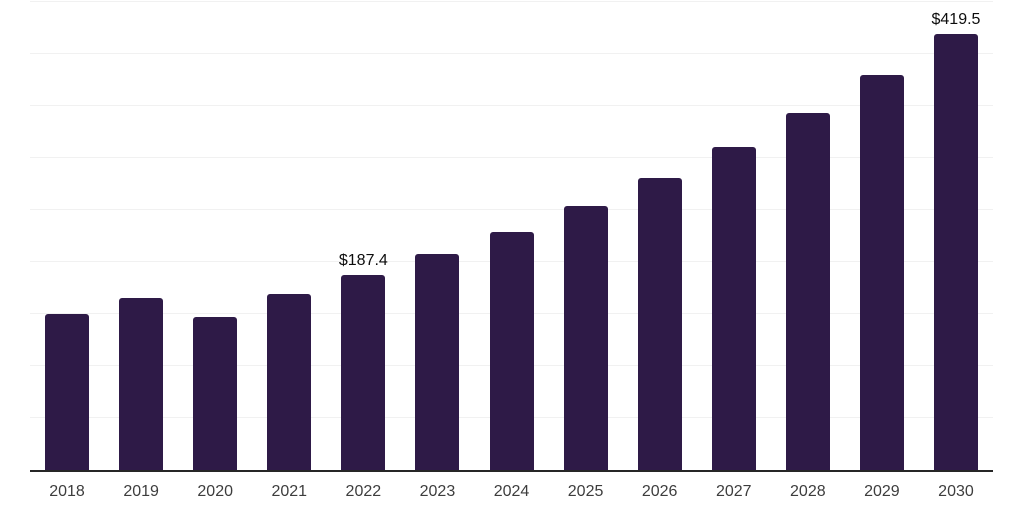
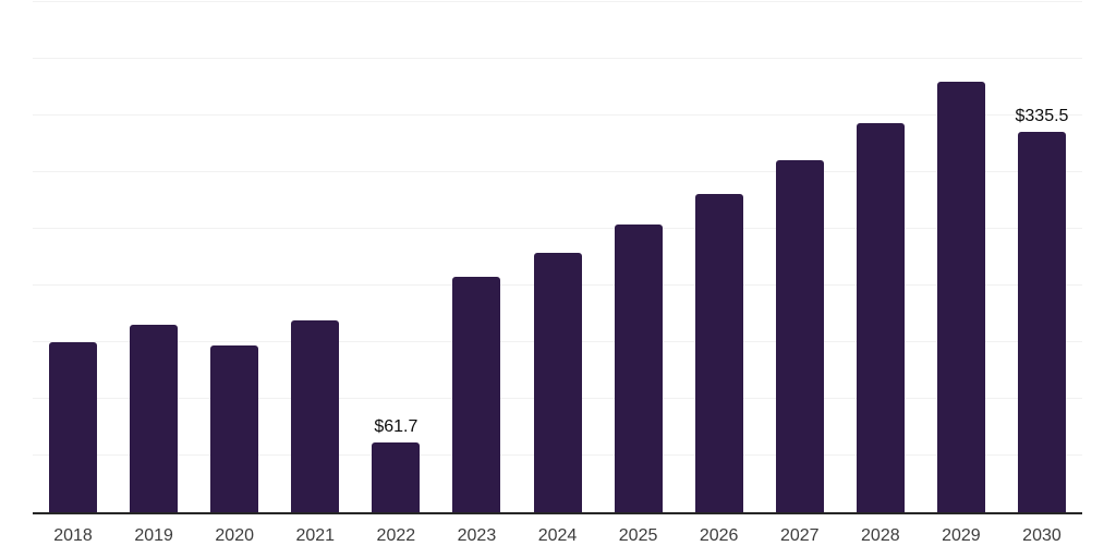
2022: $187.4 -> $61.7
2030: $419.5 -> $335.5
